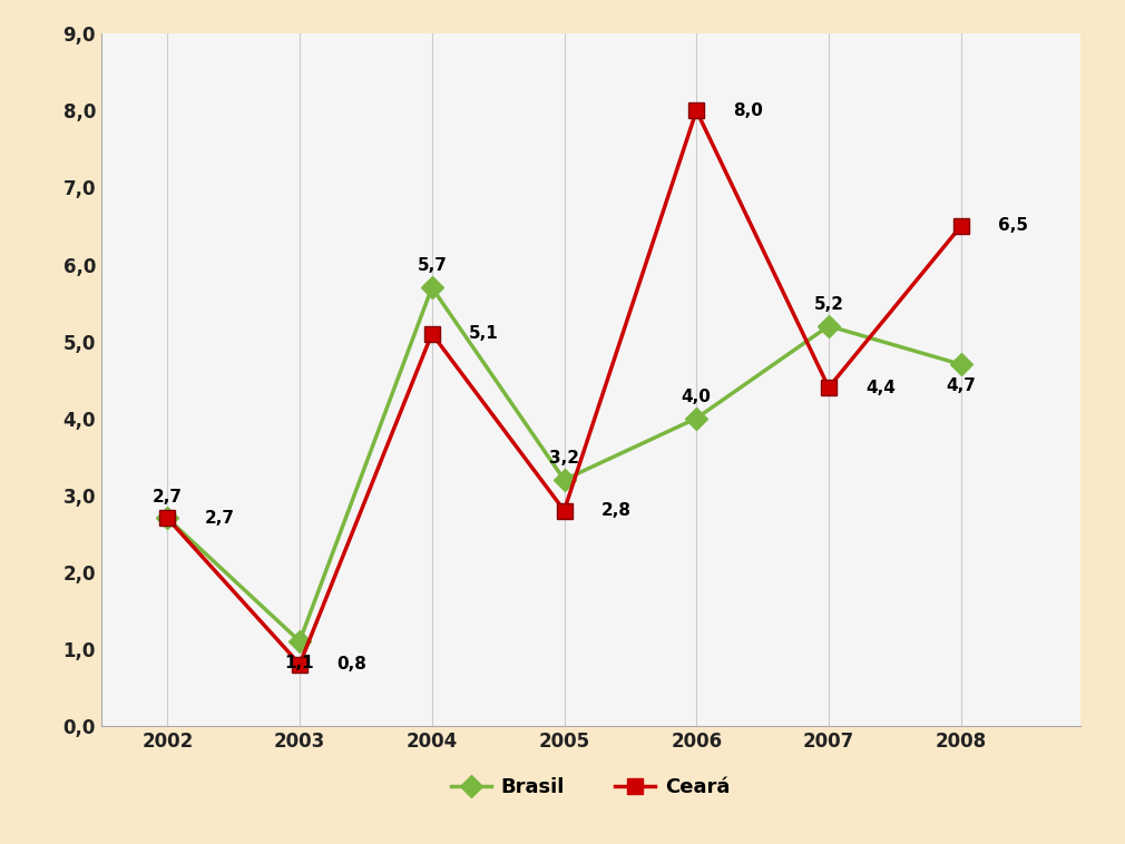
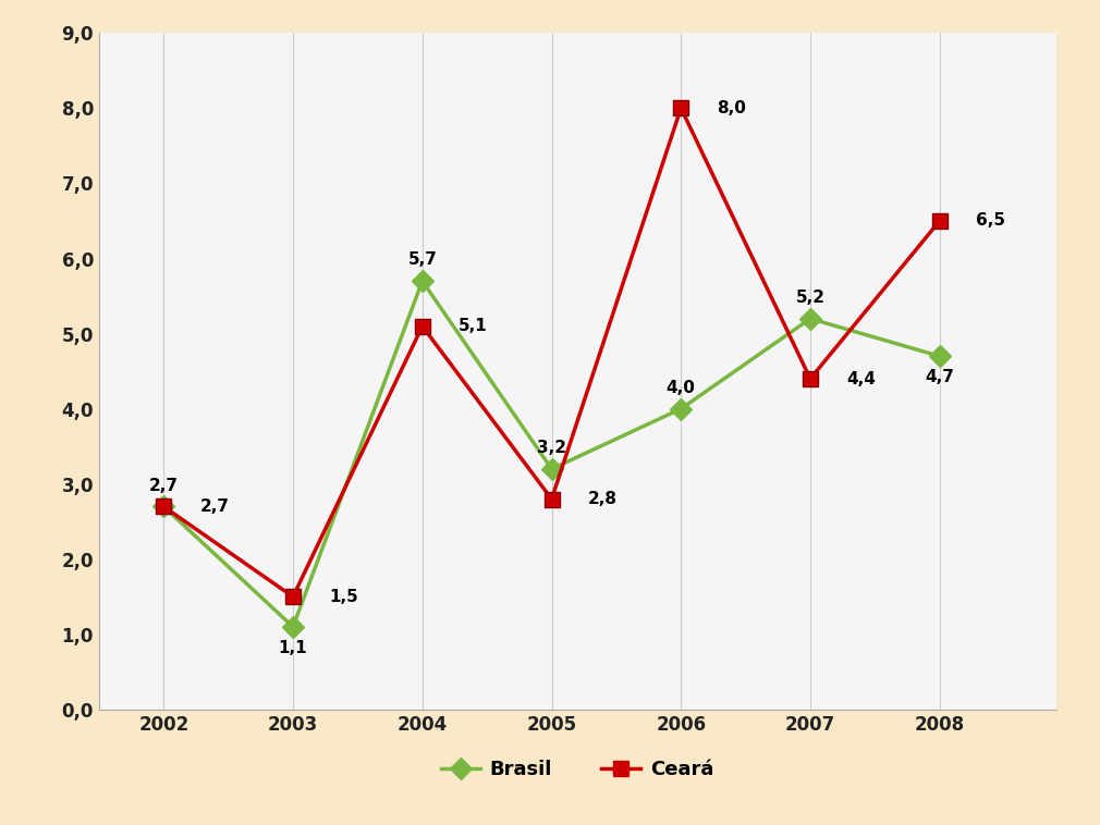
Ceará/2003: 0,8 -> 1,5
